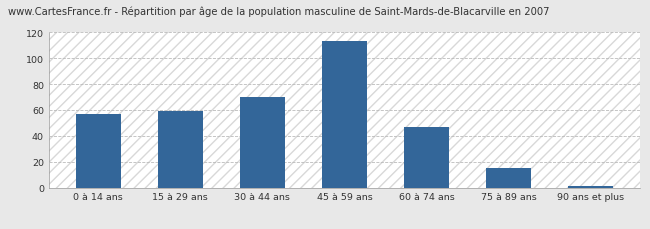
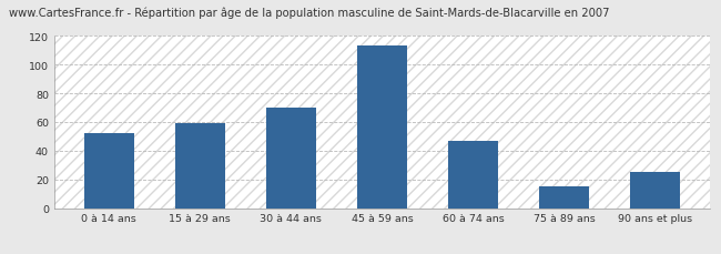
0 à 14 ans: 57 -> 52
90 ans et plus: 1 -> 25
